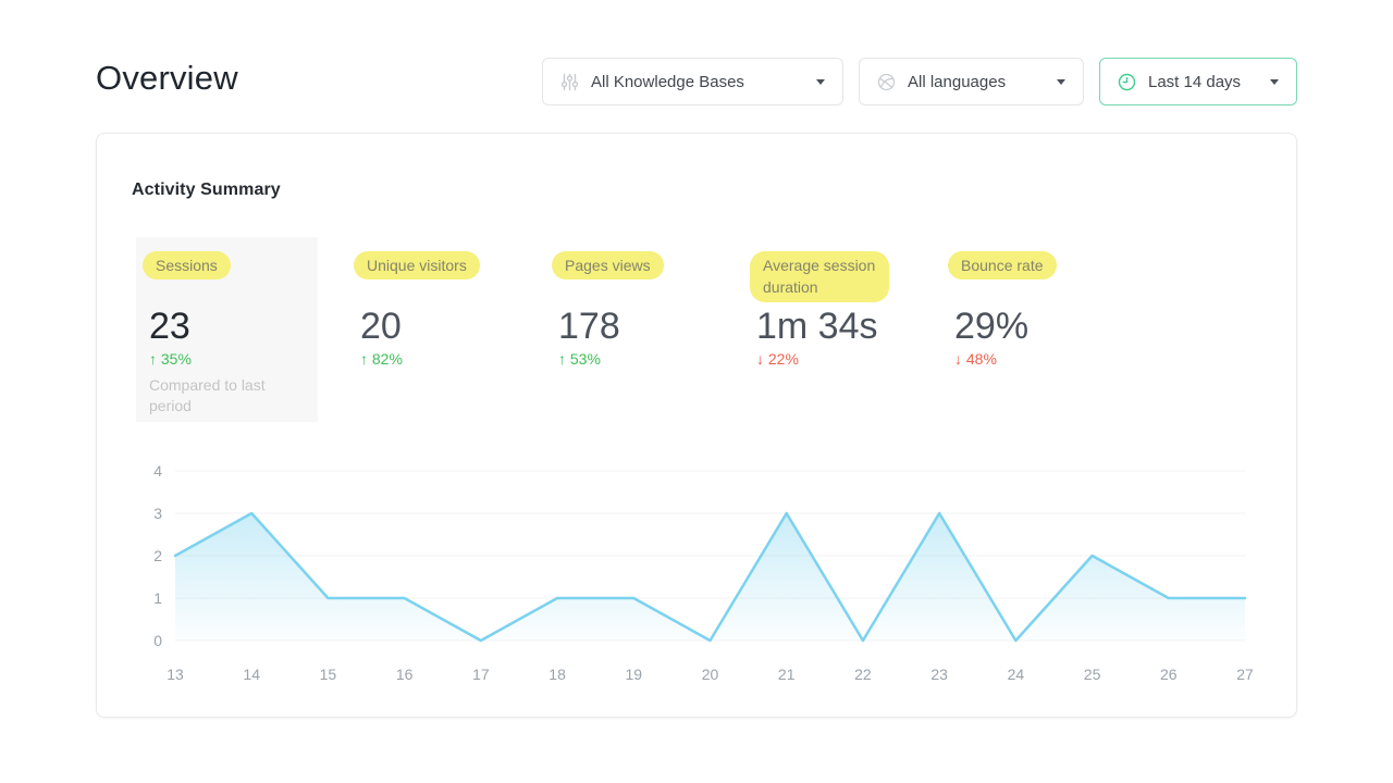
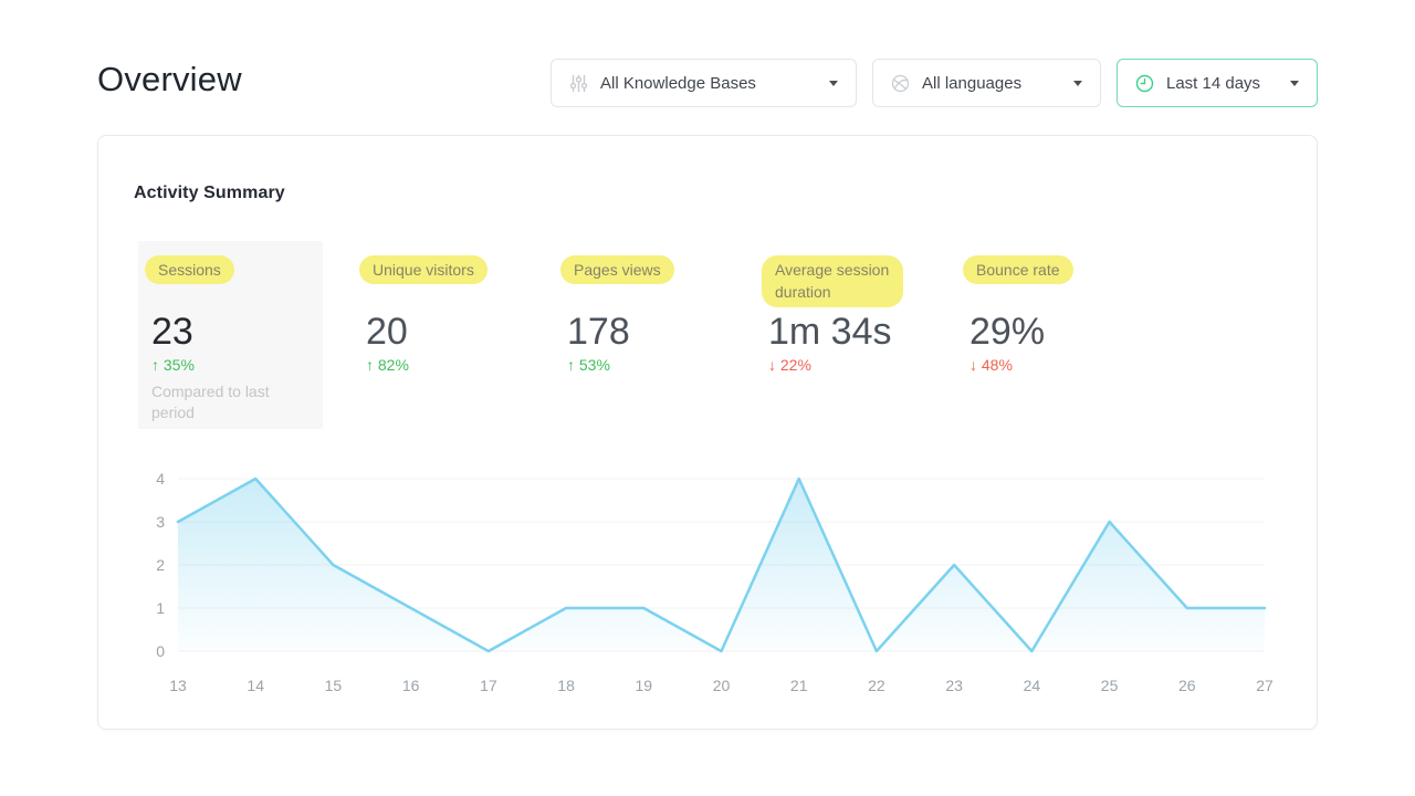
13: 2 -> 3
14: 3 -> 4
15: 1 -> 2
21: 3 -> 4
23: 3 -> 2
25: 2 -> 3
